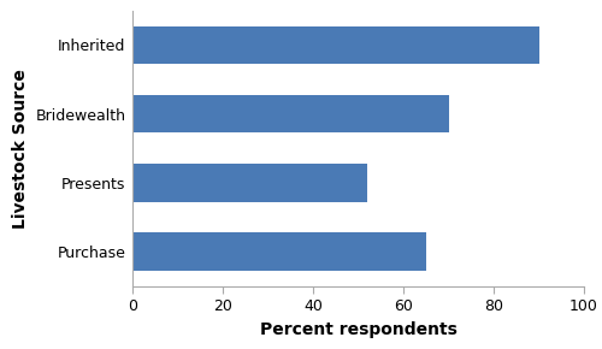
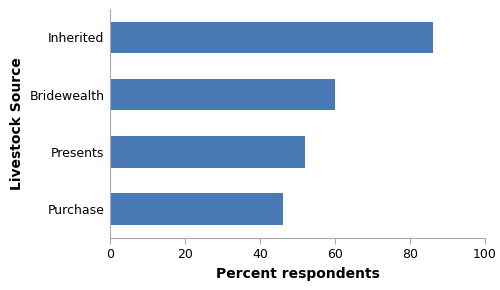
Inherited: 90 -> 86
Bridewealth: 70 -> 60
Purchase: 65 -> 46
